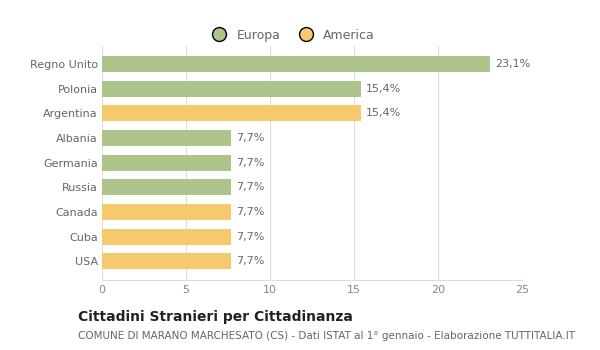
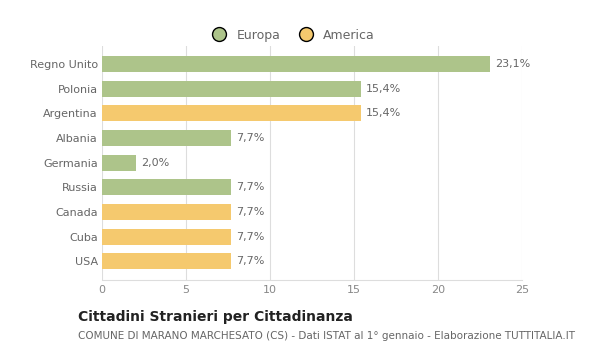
Germania: 7,7% -> 2,0%
